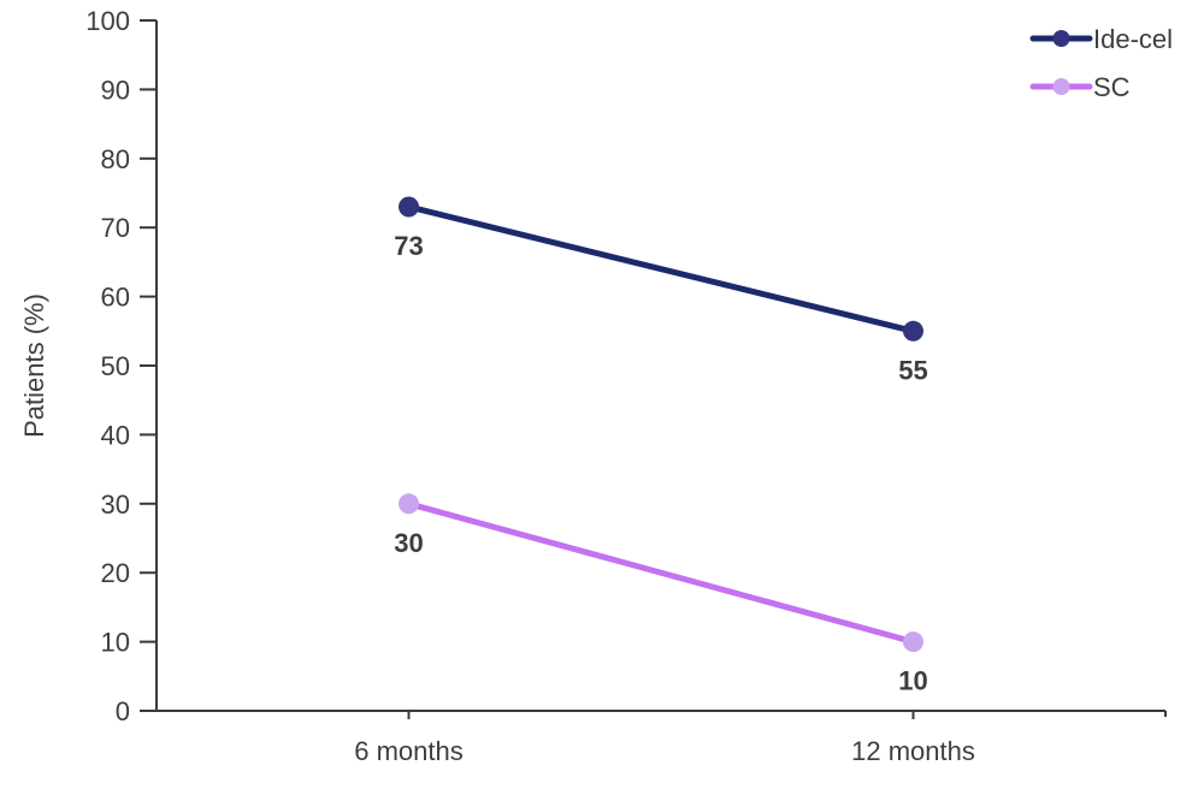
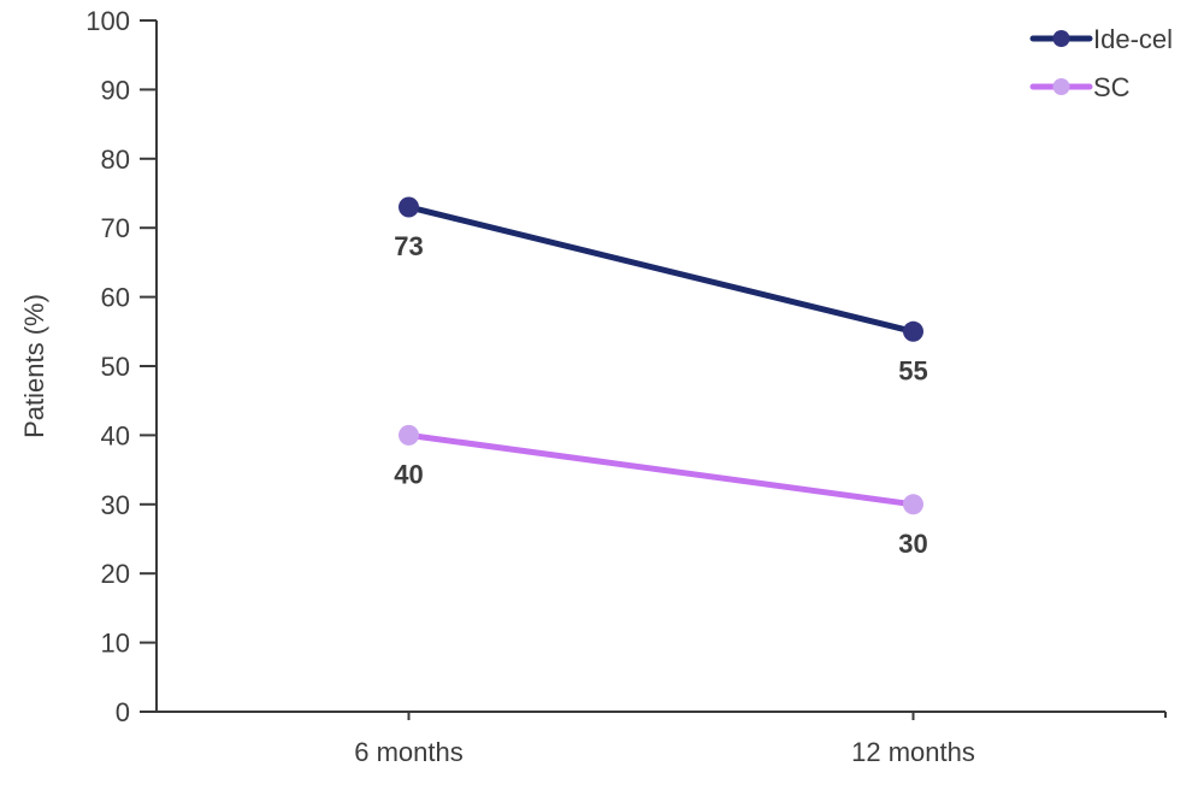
SC/6 months: 30 -> 40
SC/12 months: 10 -> 30
